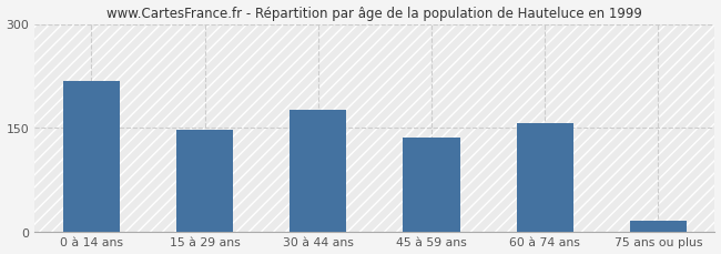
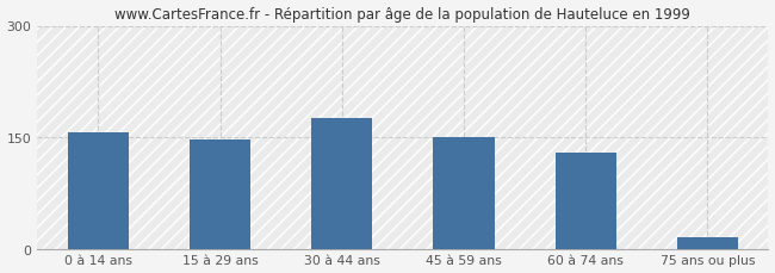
0 à 14 ans: 218 -> 157
45 à 59 ans: 136 -> 150
60 à 74 ans: 156 -> 130
